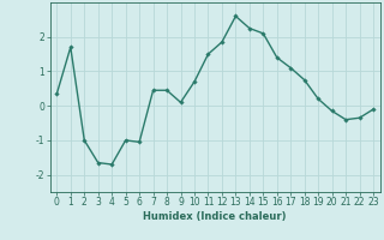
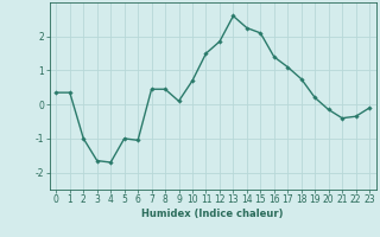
1: 1.70 -> 0.35
